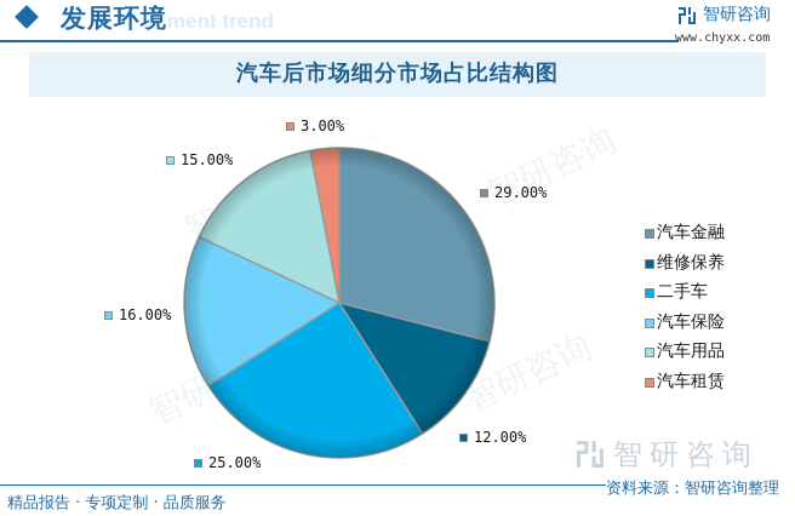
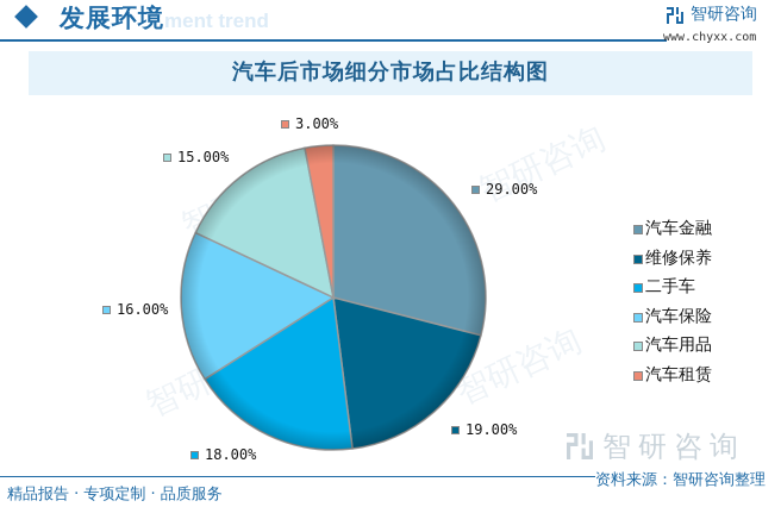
维修保养: 12.00% -> 19.00%
二手车: 25.00% -> 18.00%
